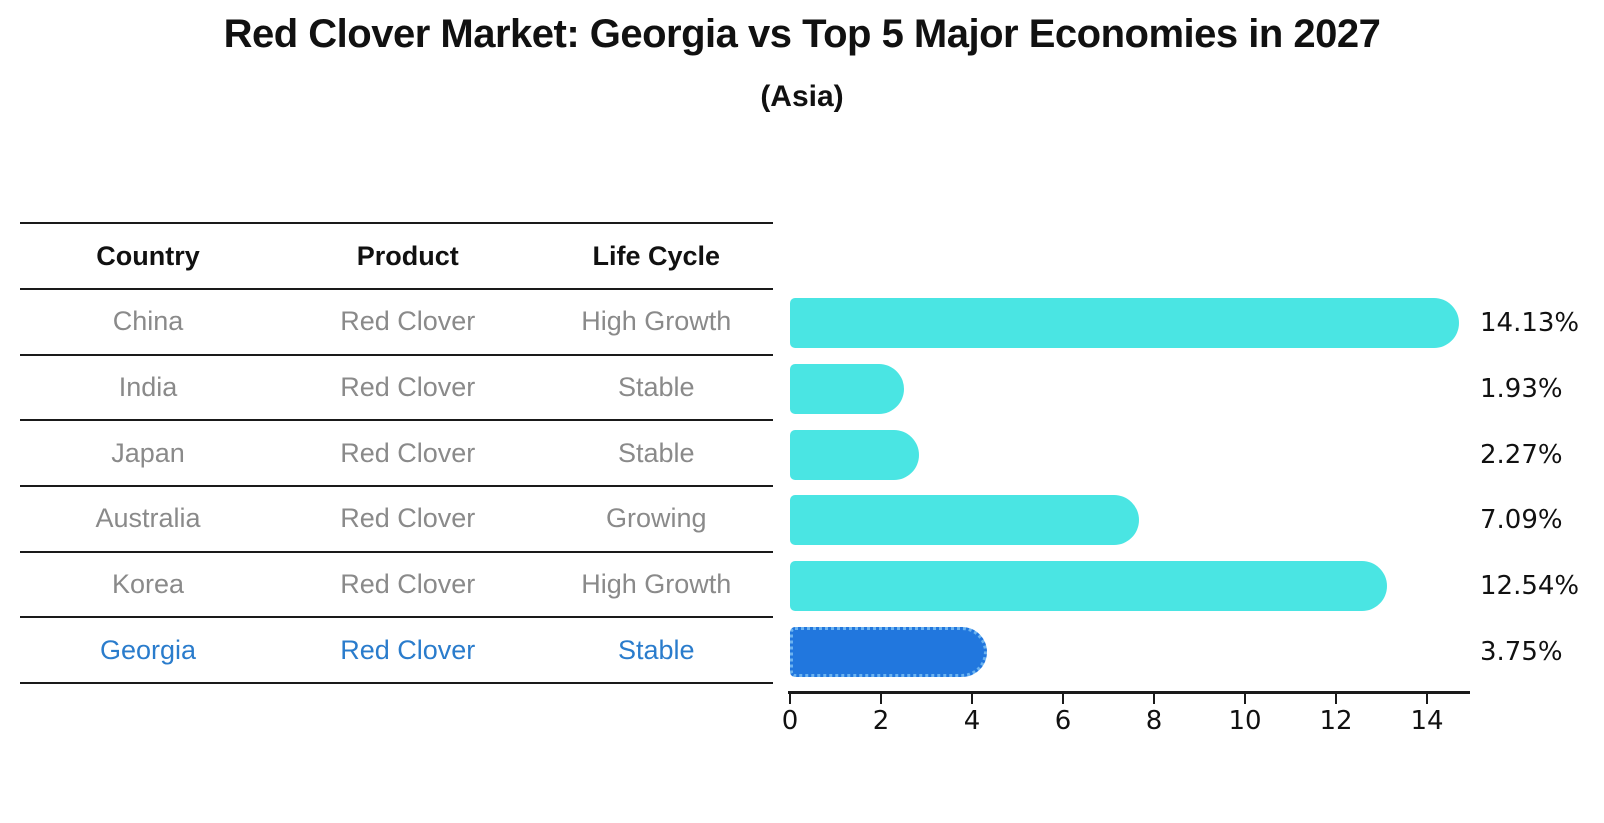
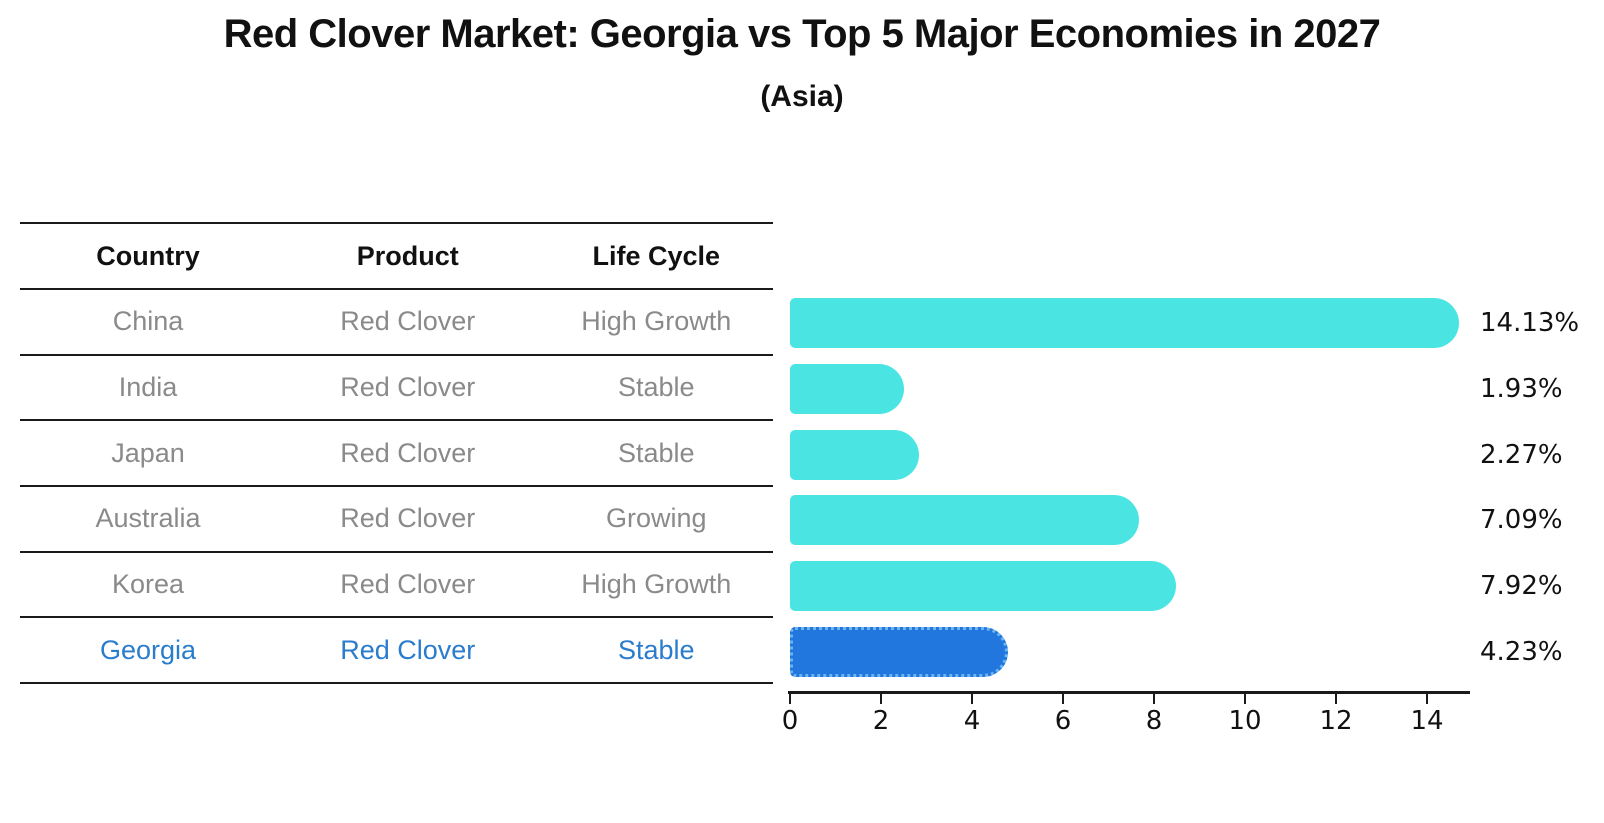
Korea: 12.54% -> 7.92%
Georgia: 3.75% -> 4.23%
